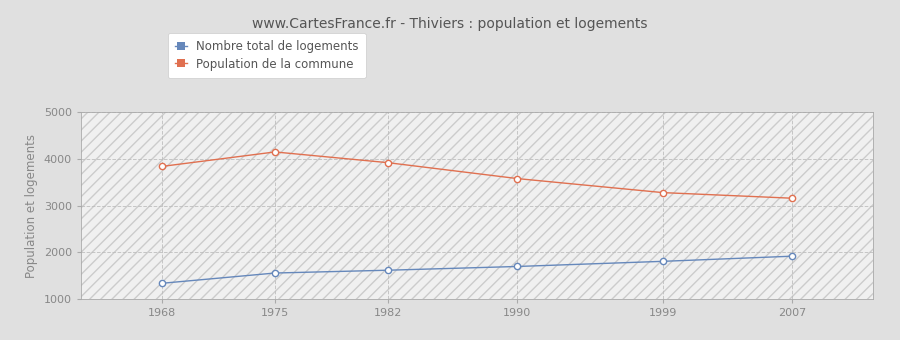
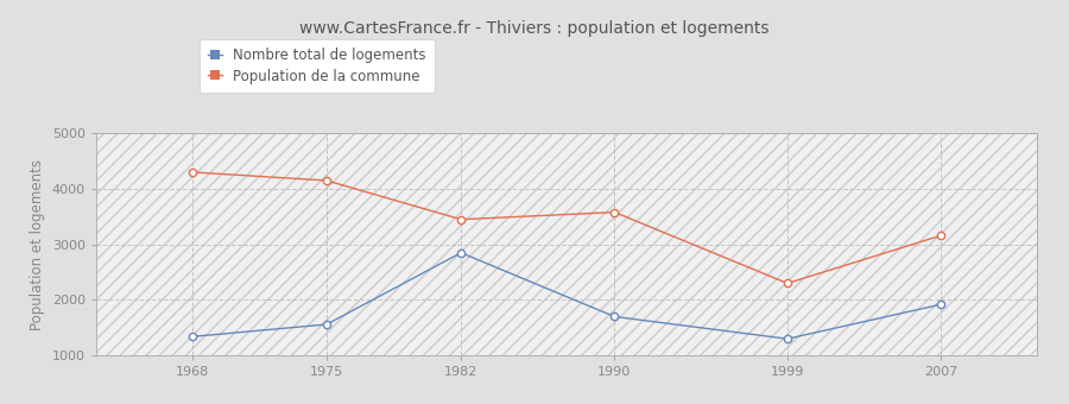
Population de la commune/1968: 3840 -> 4300
Nombre total de logements/1982: 1620 -> 2850
Population de la commune/1982: 3920 -> 3450
Nombre total de logements/1999: 1810 -> 1300
Population de la commune/1999: 3280 -> 2300
